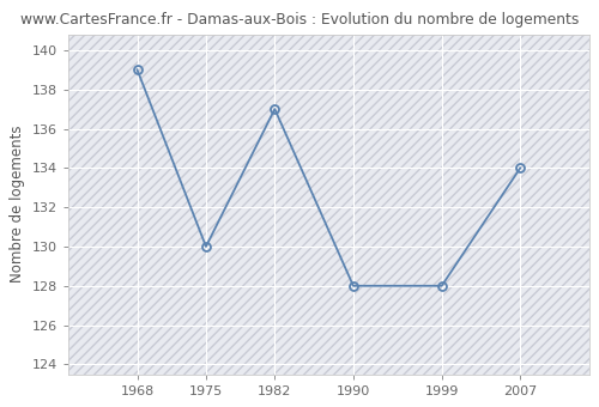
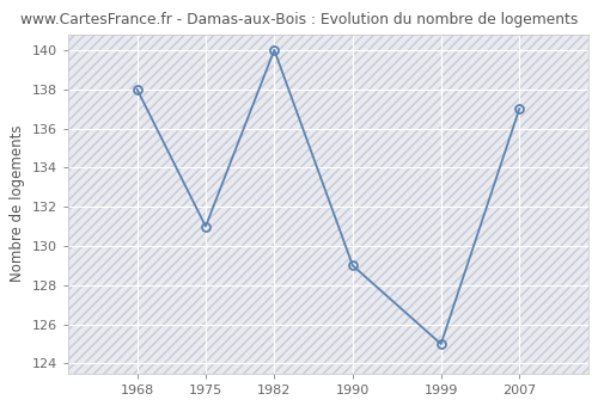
1968: 139 -> 138
1975: 130 -> 131
1982: 137 -> 140
1990: 128 -> 129
1999: 128 -> 125
2007: 134 -> 137
